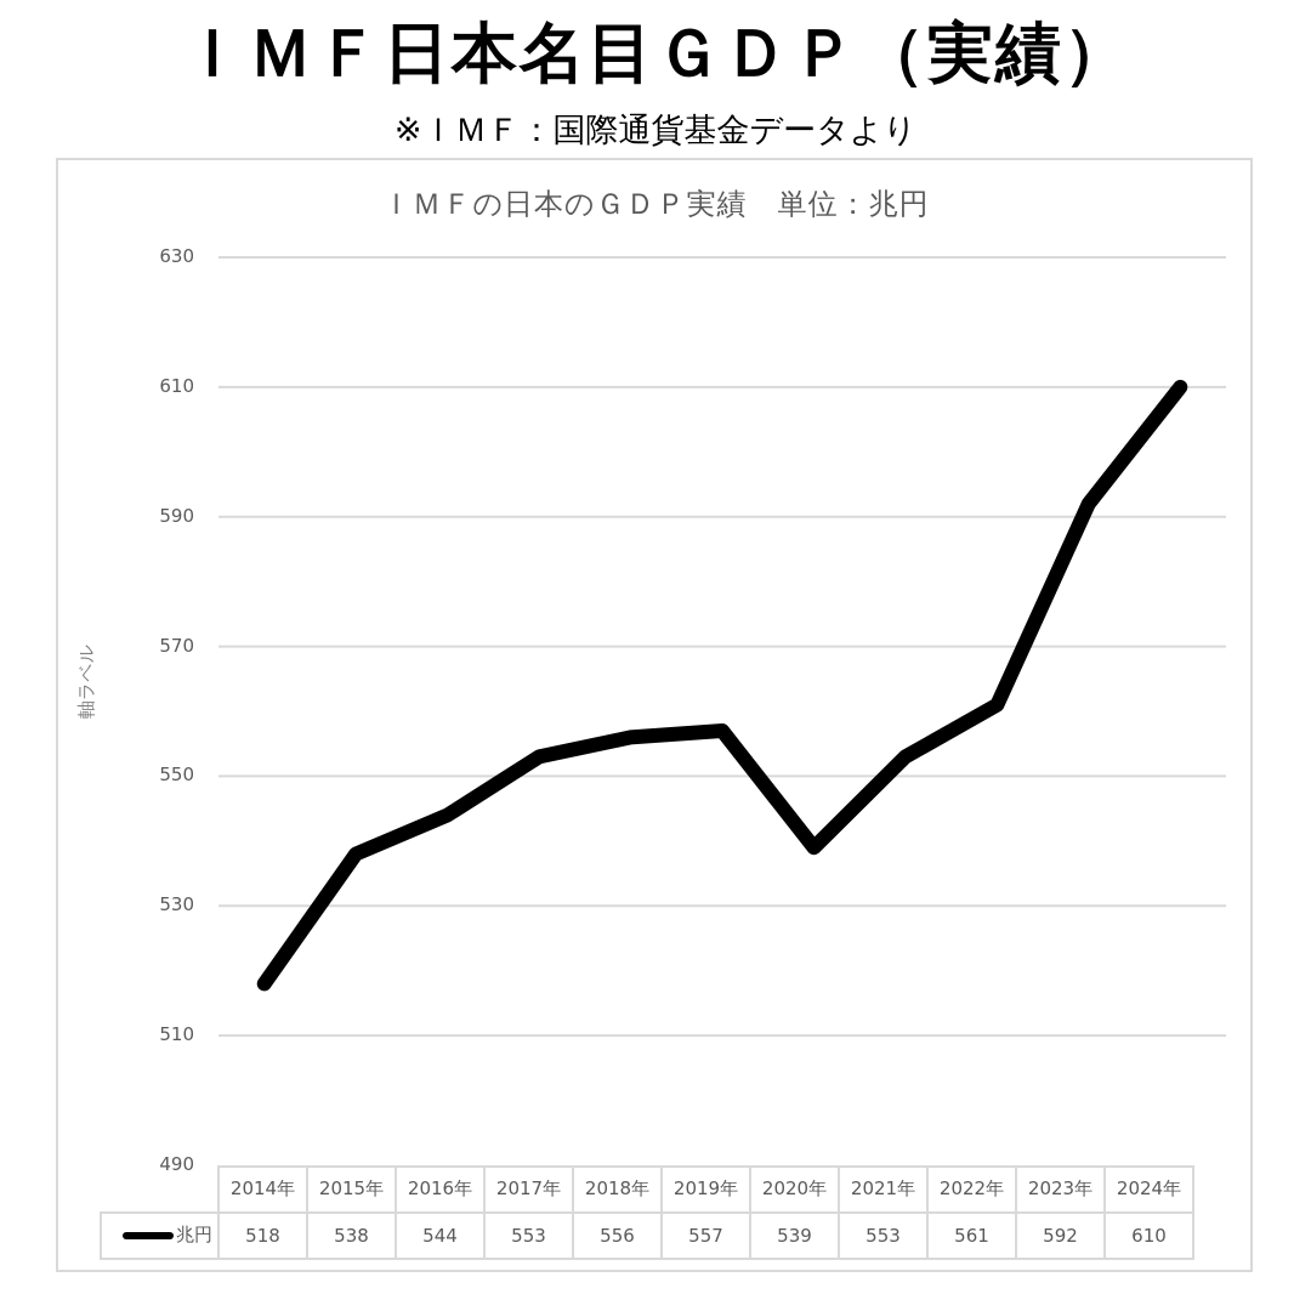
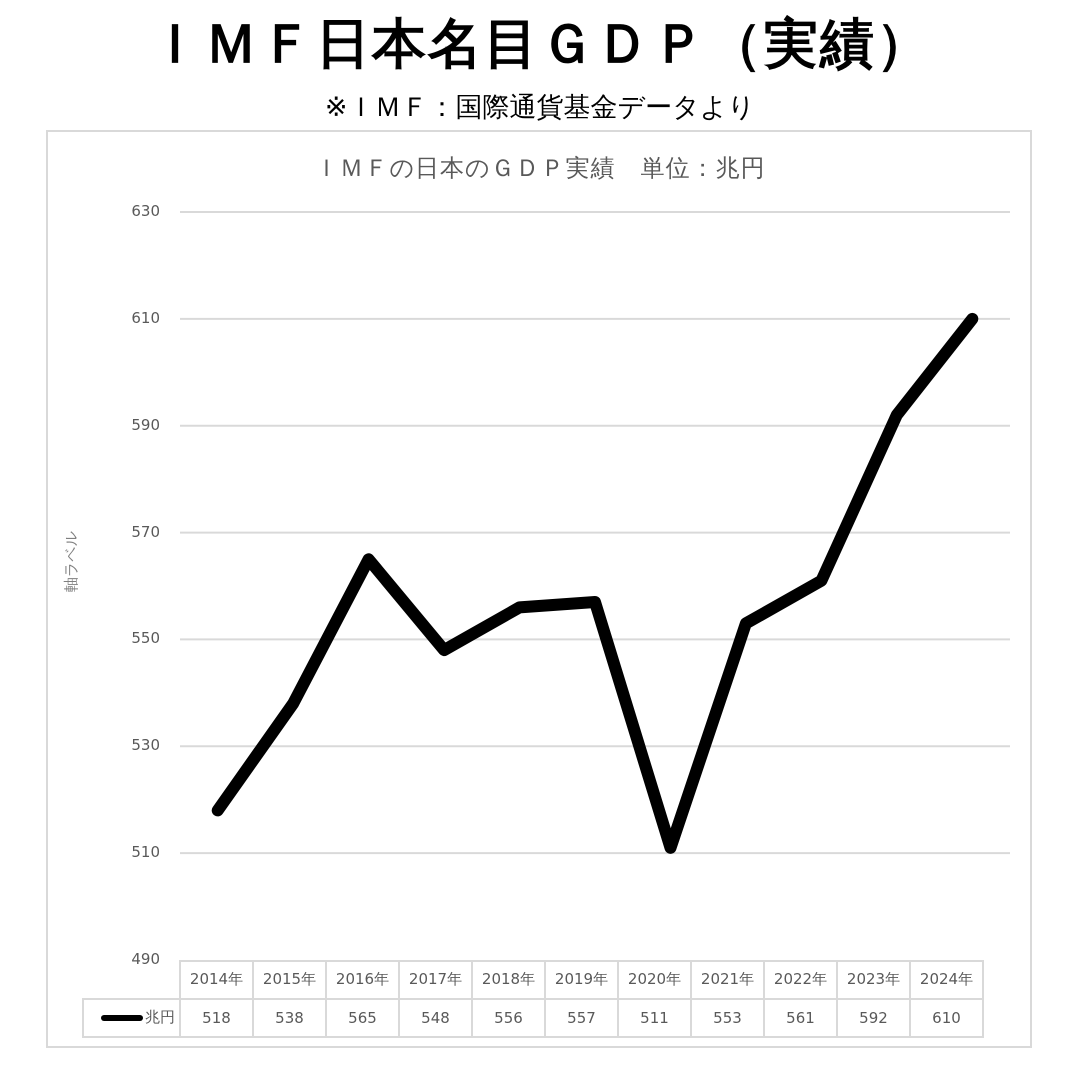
2016年: 544 -> 565
2017年: 553 -> 548
2020年: 539 -> 511
